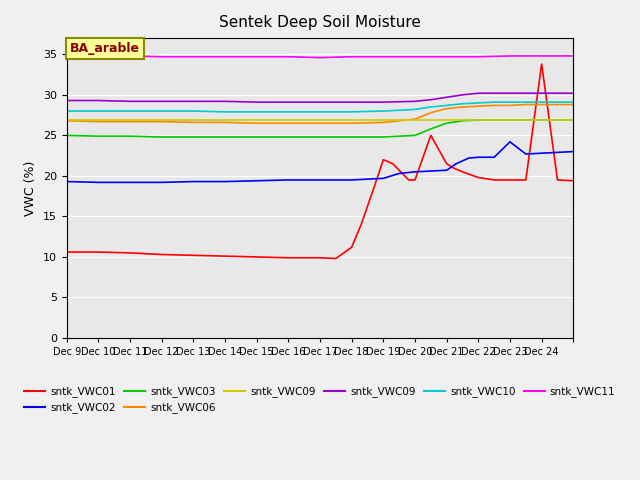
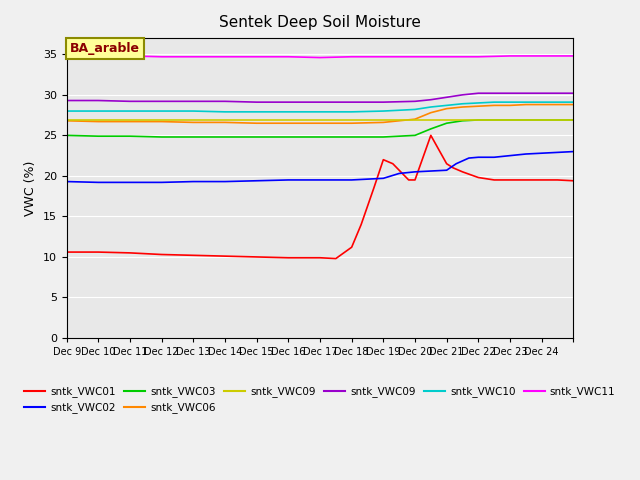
sntk_VWC02/Dec 23: 24.2 -> 22.5
sntk_VWC01/Dec 24: 33.8 -> 19.5
